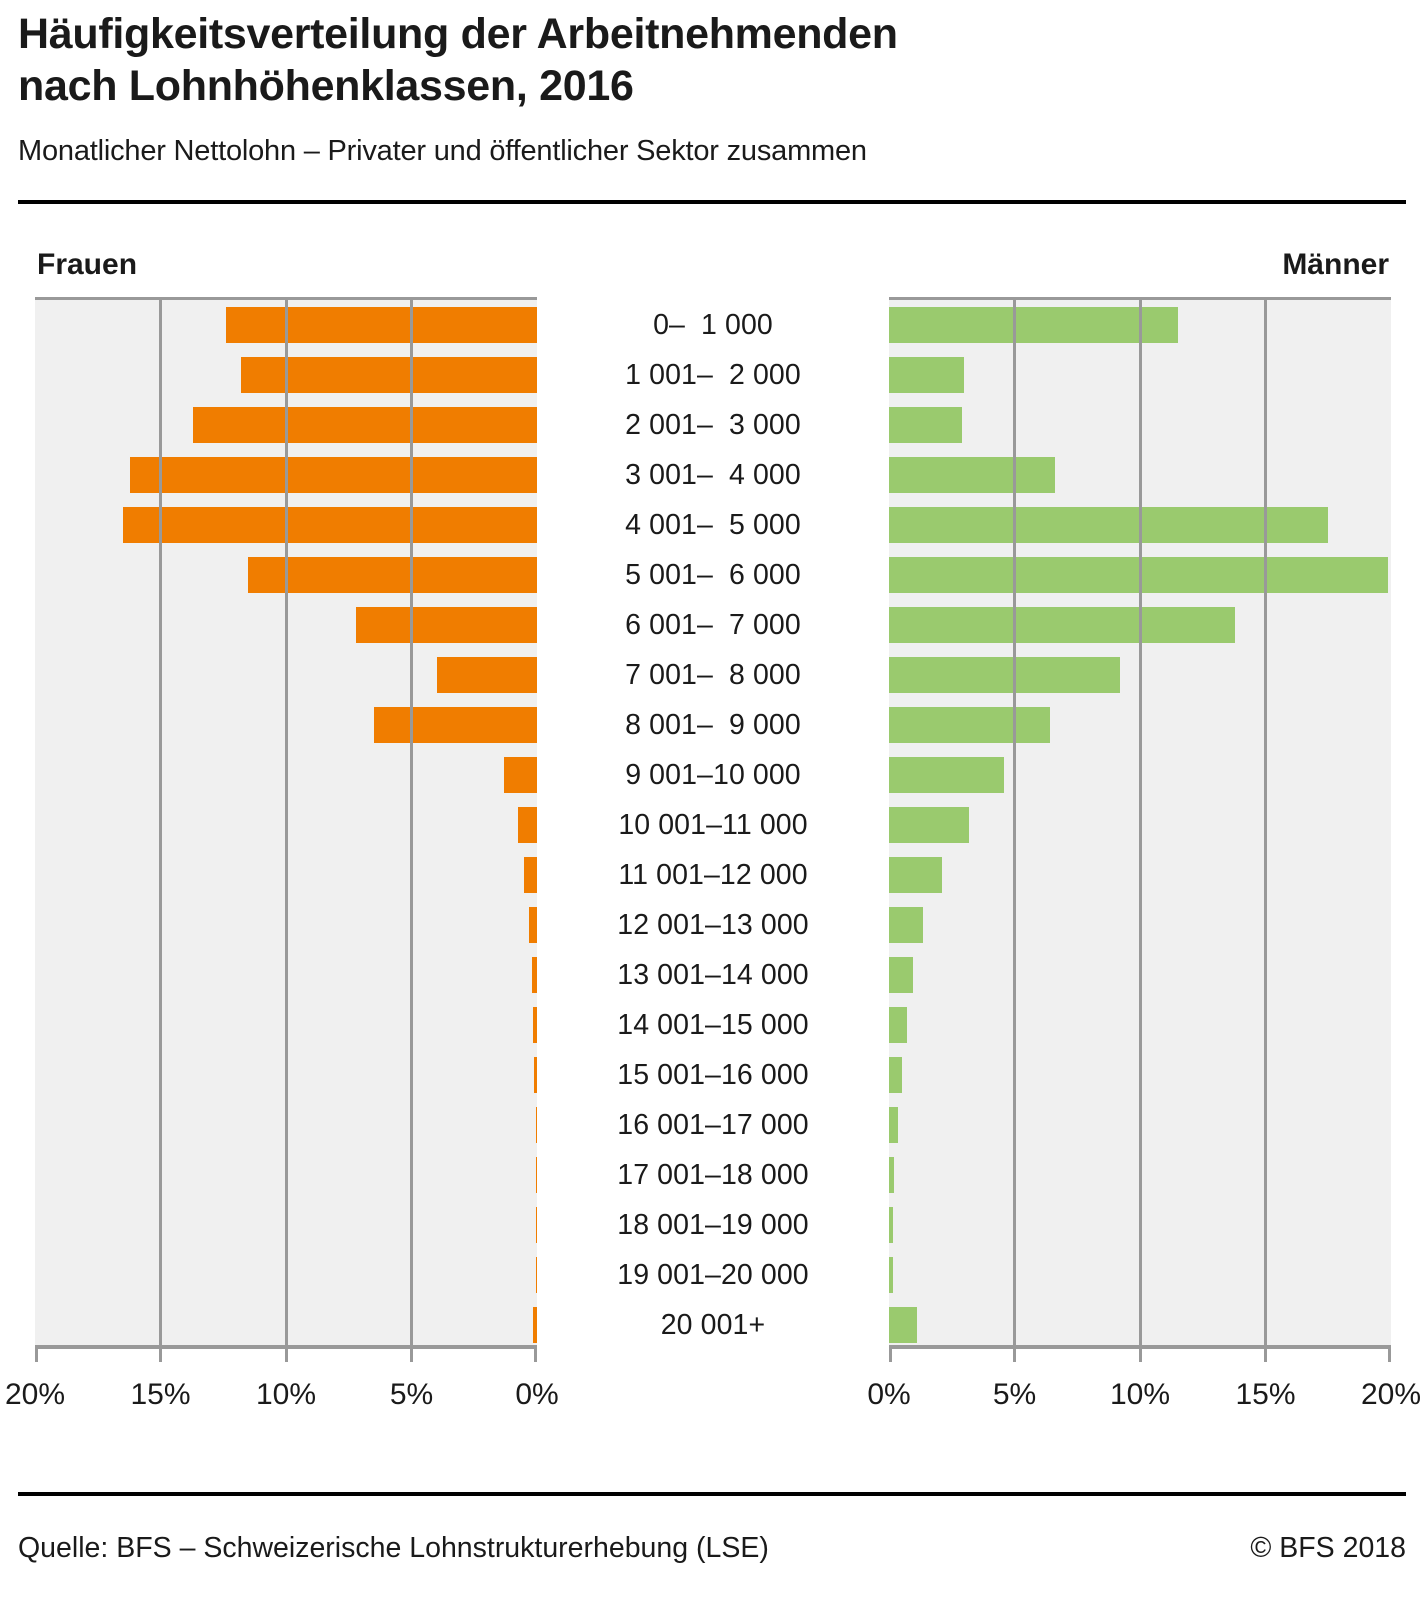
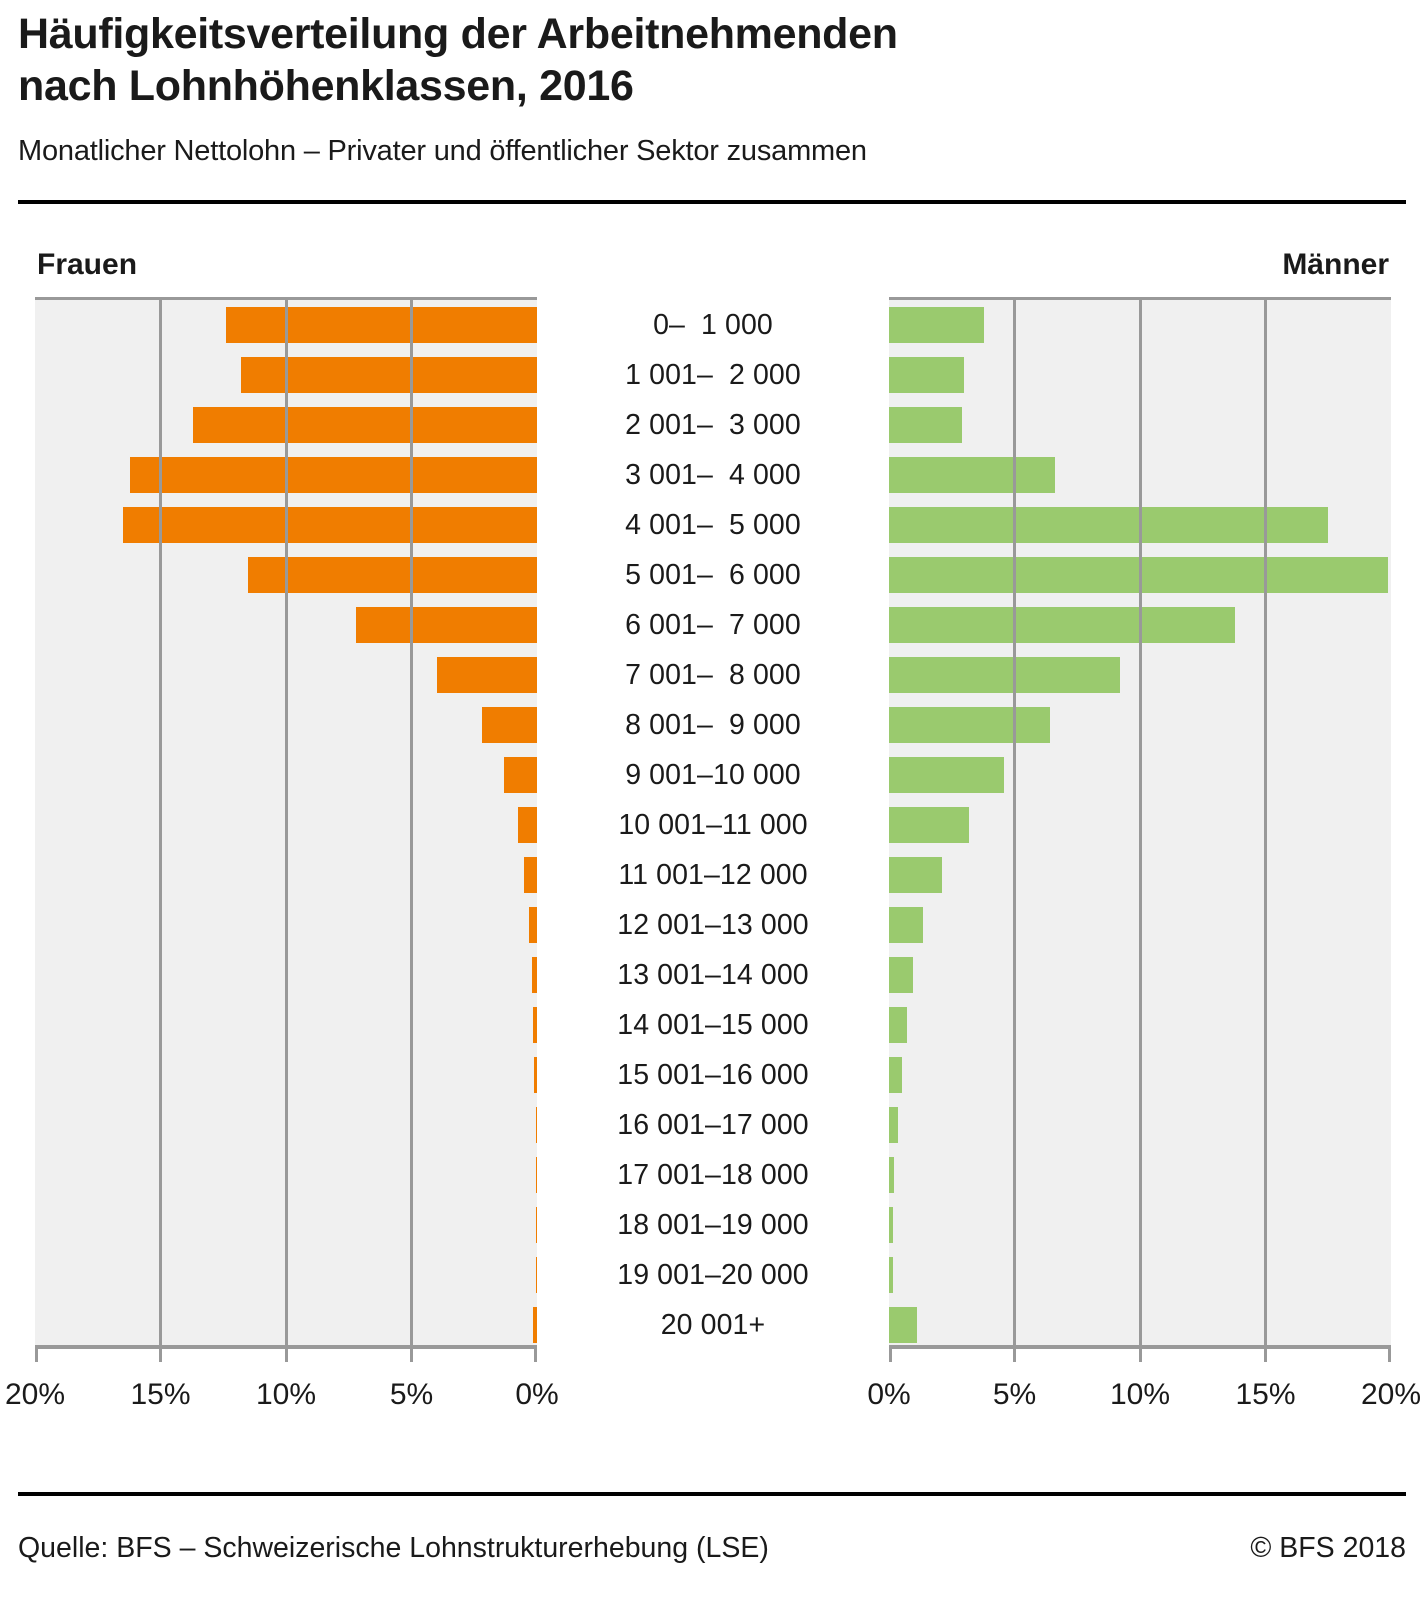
Männer/0– 1 000: 11.5% -> 3.8%
Frauen/8 001– 9 000: 6.5% -> 2.2%
